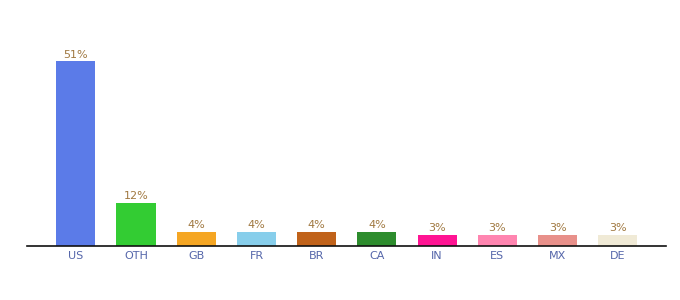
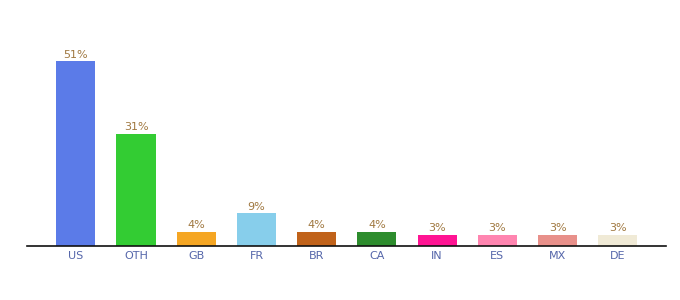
OTH: 12% -> 31%
FR: 4% -> 9%
